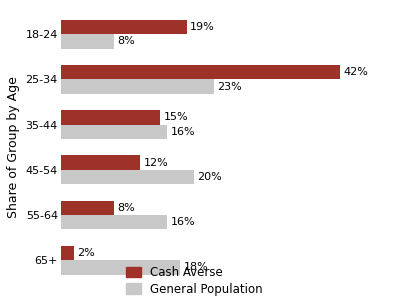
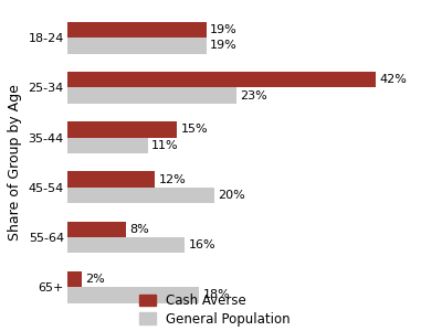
General Population/18-24: 8% -> 19%
General Population/35-44: 16% -> 11%
